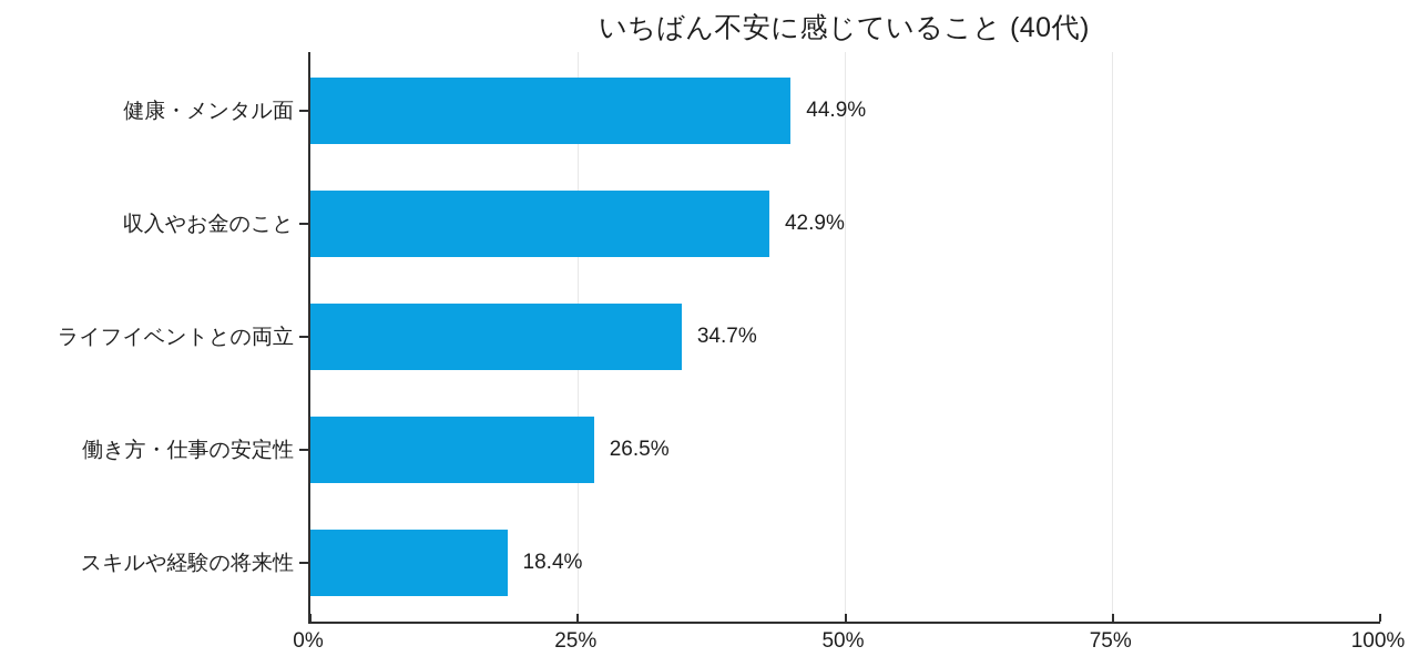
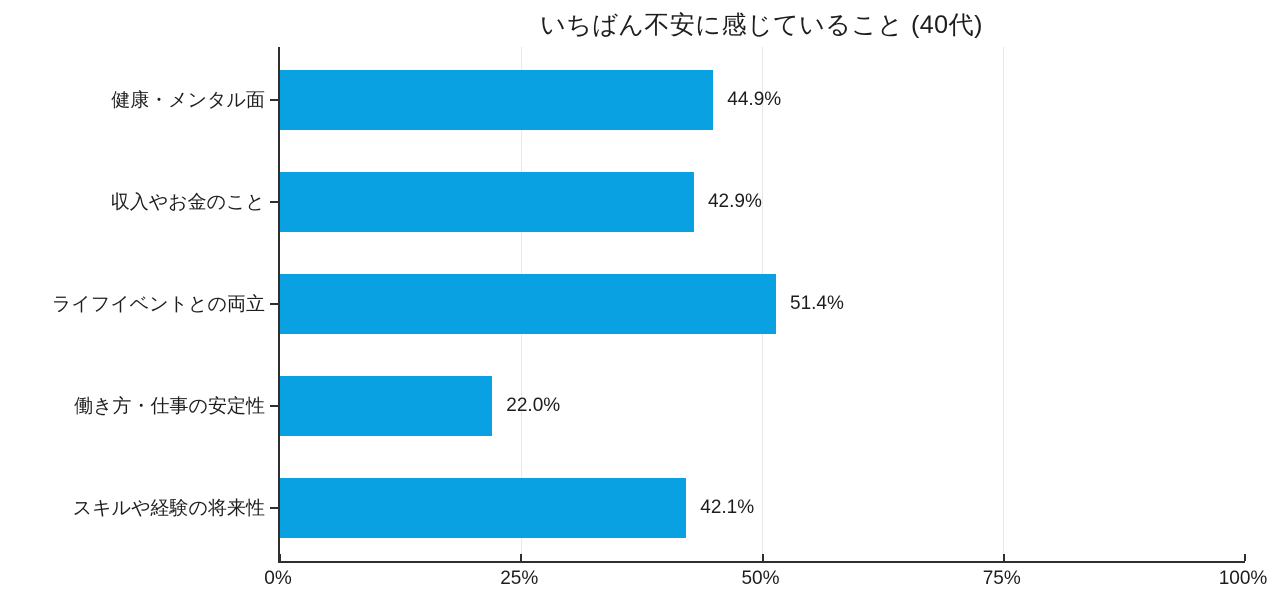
ライフイベントとの両立: 34.7% -> 51.4%
働き方・仕事の安定性: 26.5% -> 22.0%
スキルや経験の将来性: 18.4% -> 42.1%
